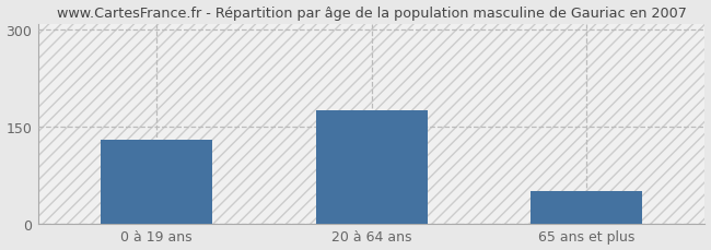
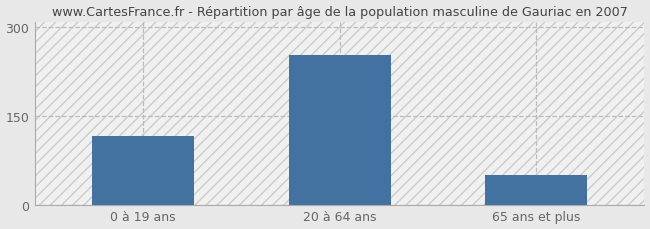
0 à 19 ans: 130 -> 116
20 à 64 ans: 175 -> 254
